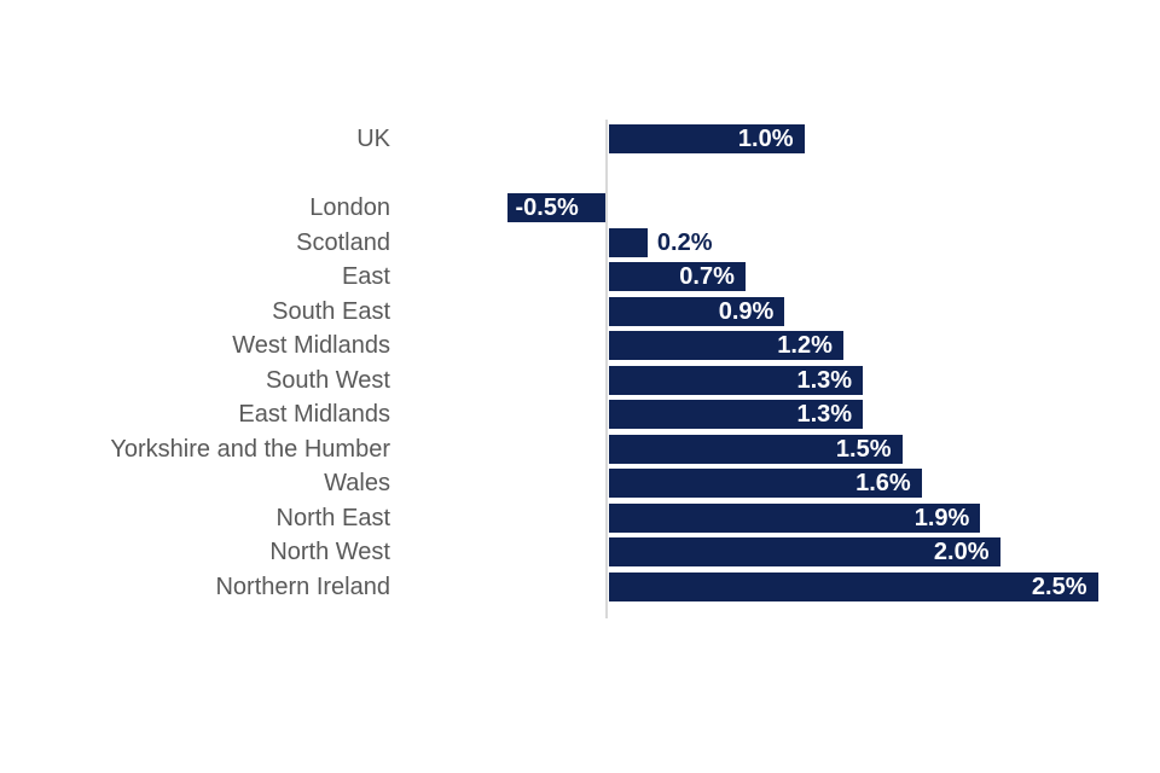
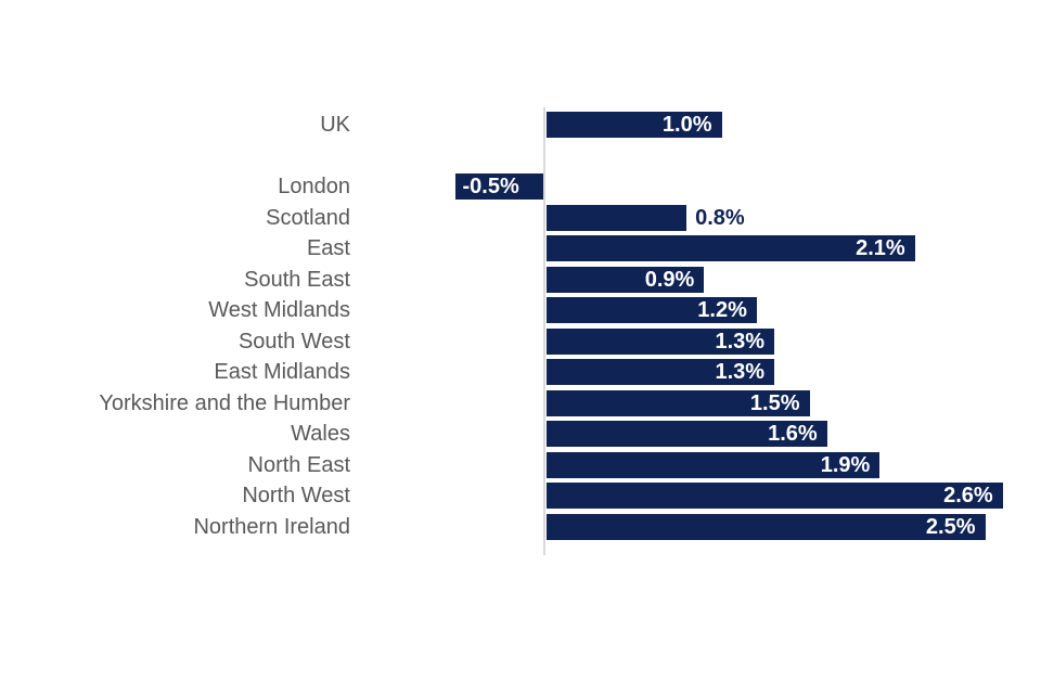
Scotland: 0.2% -> 0.8%
East: 0.7% -> 2.1%
North West: 2.0% -> 2.6%
